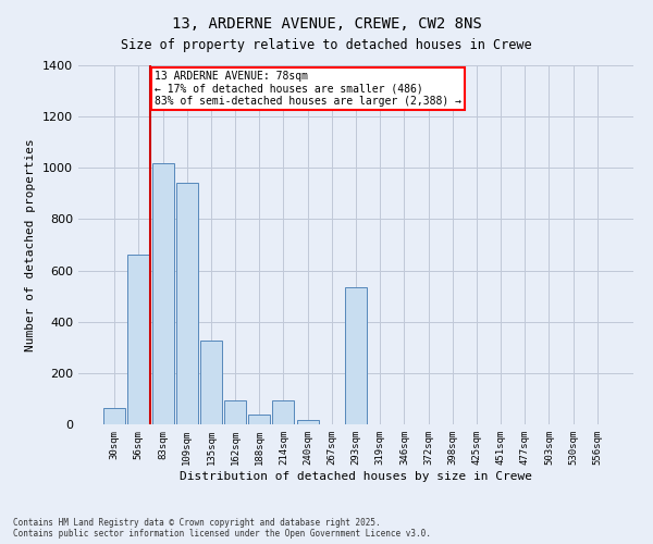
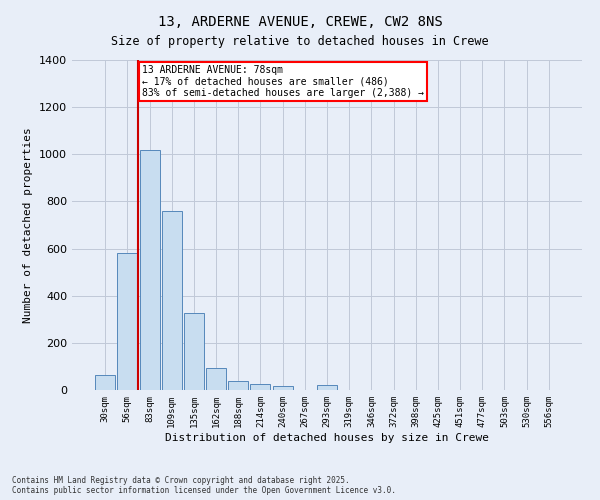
56sqm: 660 -> 580
109sqm: 940 -> 760
214sqm: 95 -> 25
293sqm: 535 -> 20
